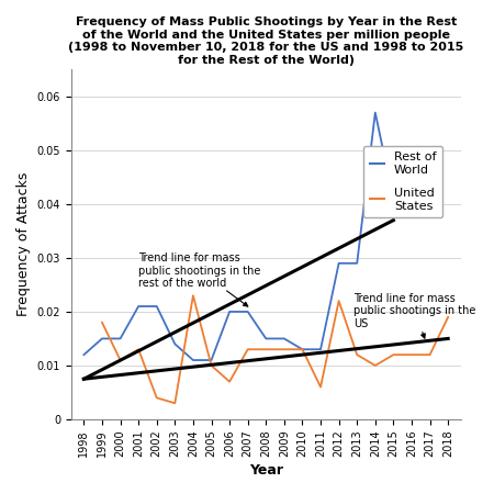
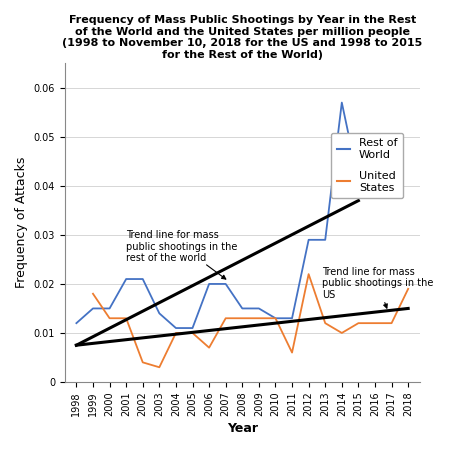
United States/2000: 0.011 -> 0.013
United States/2004: 0.023 -> 0.010
